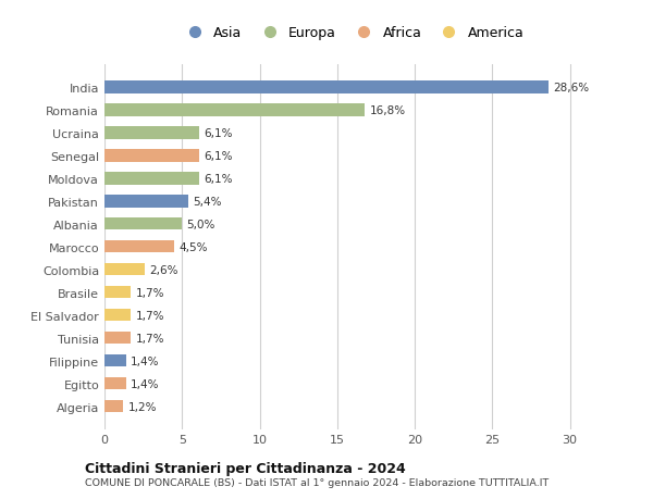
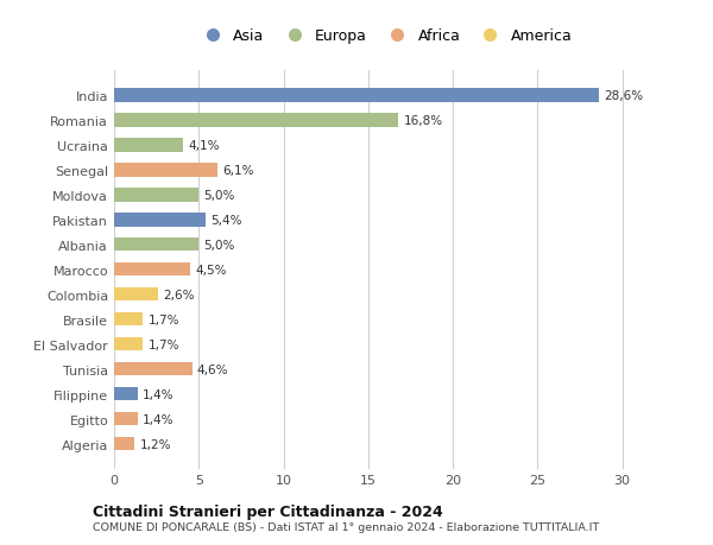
Ucraina: 6,1% -> 4,1%
Moldova: 6,1% -> 5,0%
Tunisia: 1,7% -> 4,6%
